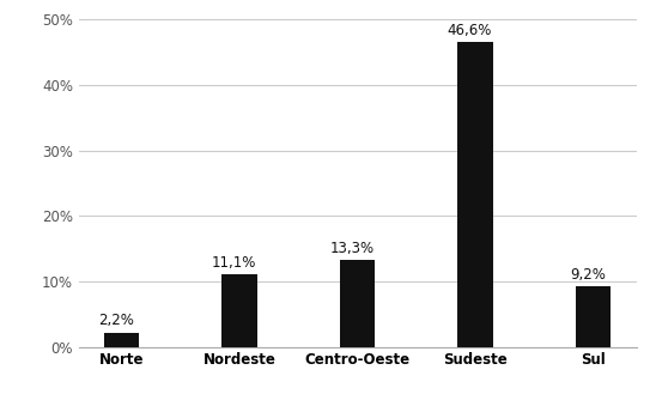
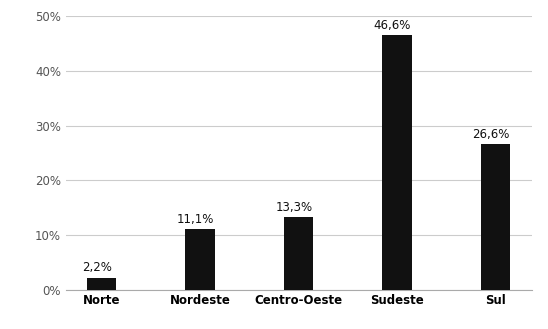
Sul: 9,2% -> 26,6%
